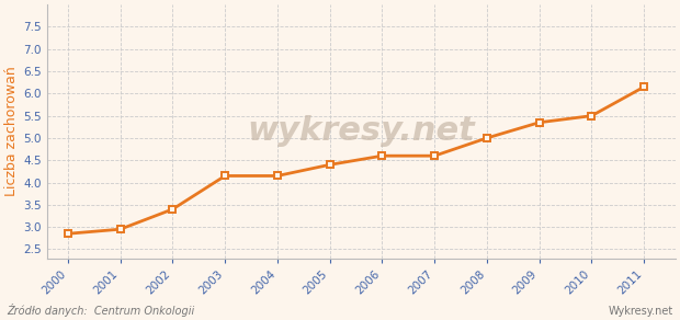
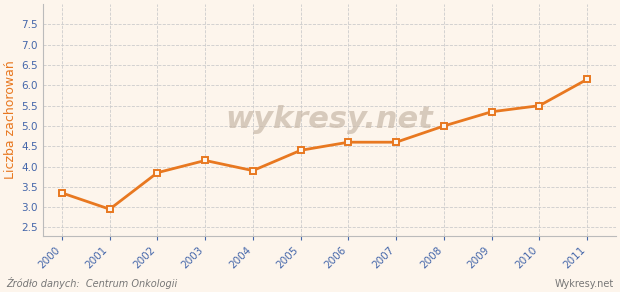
2000: 2.85 -> 3.35
2002: 3.40 -> 3.85
2004: 4.15 -> 3.90
